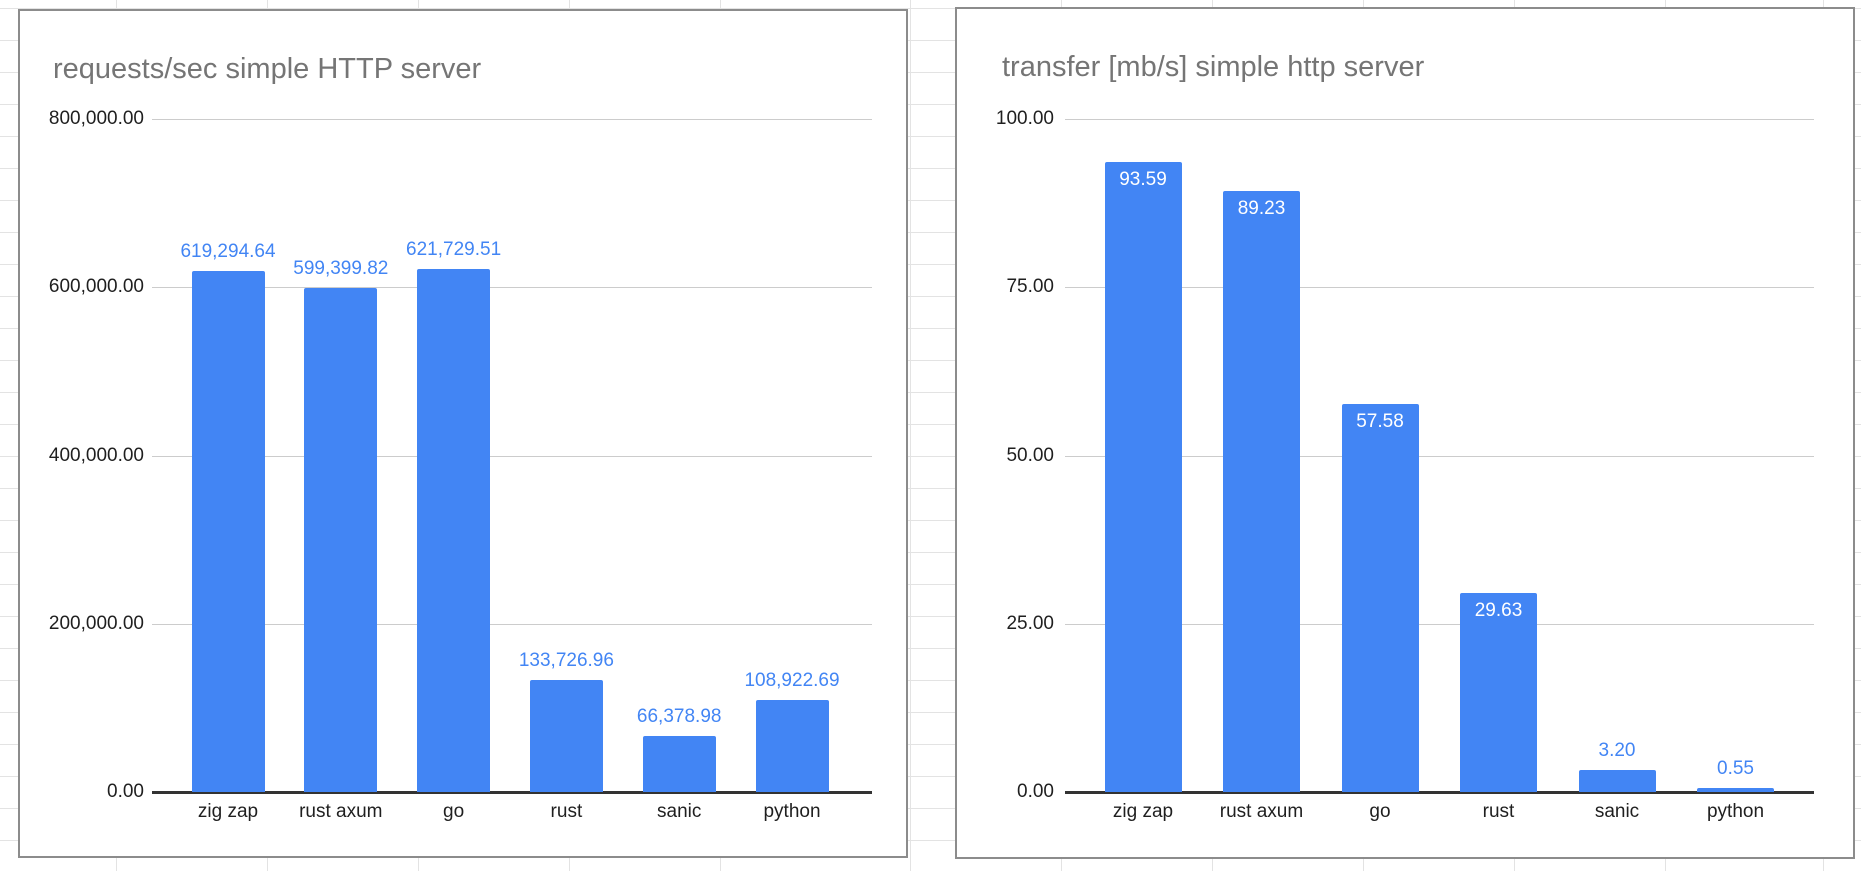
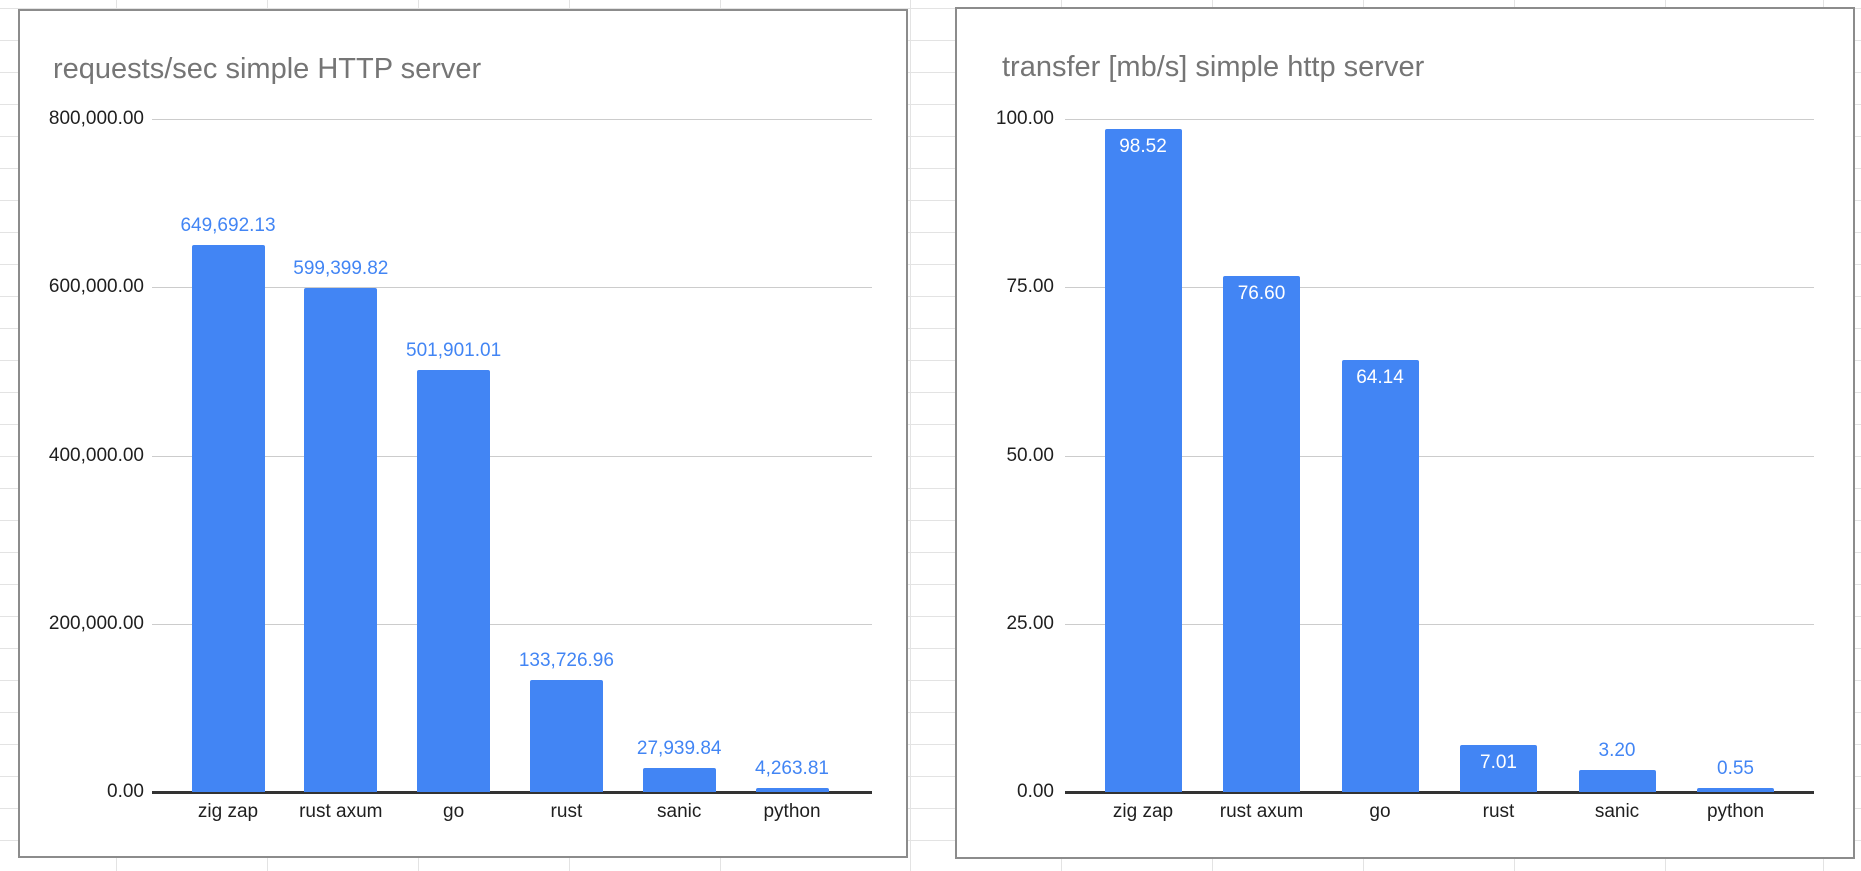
requests/sec simple HTTP server/zig zap: 619,294.64 -> 649,692.13
requests/sec simple HTTP server/go: 621,729.51 -> 501,901.01
requests/sec simple HTTP server/sanic: 66,378.98 -> 27,939.84
requests/sec simple HTTP server/python: 108,922.69 -> 4,263.81
transfer [mb/s] simple http server/zig zap: 93.59 -> 98.52
transfer [mb/s] simple http server/rust axum: 89.23 -> 76.60
transfer [mb/s] simple http server/go: 57.58 -> 64.14
transfer [mb/s] simple http server/rust: 29.63 -> 7.01
